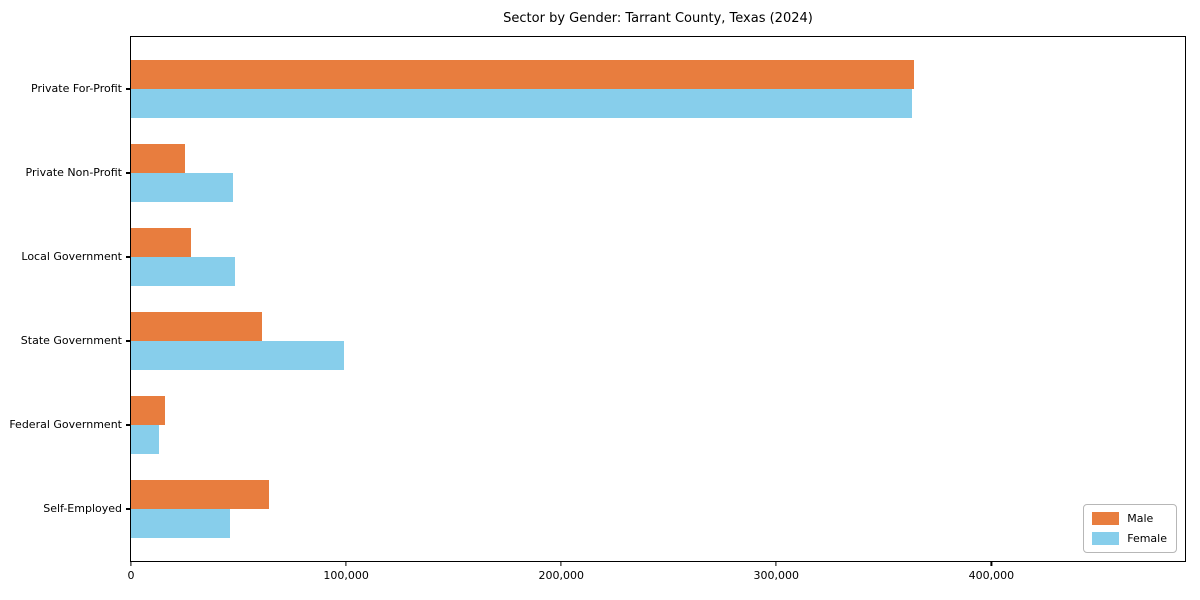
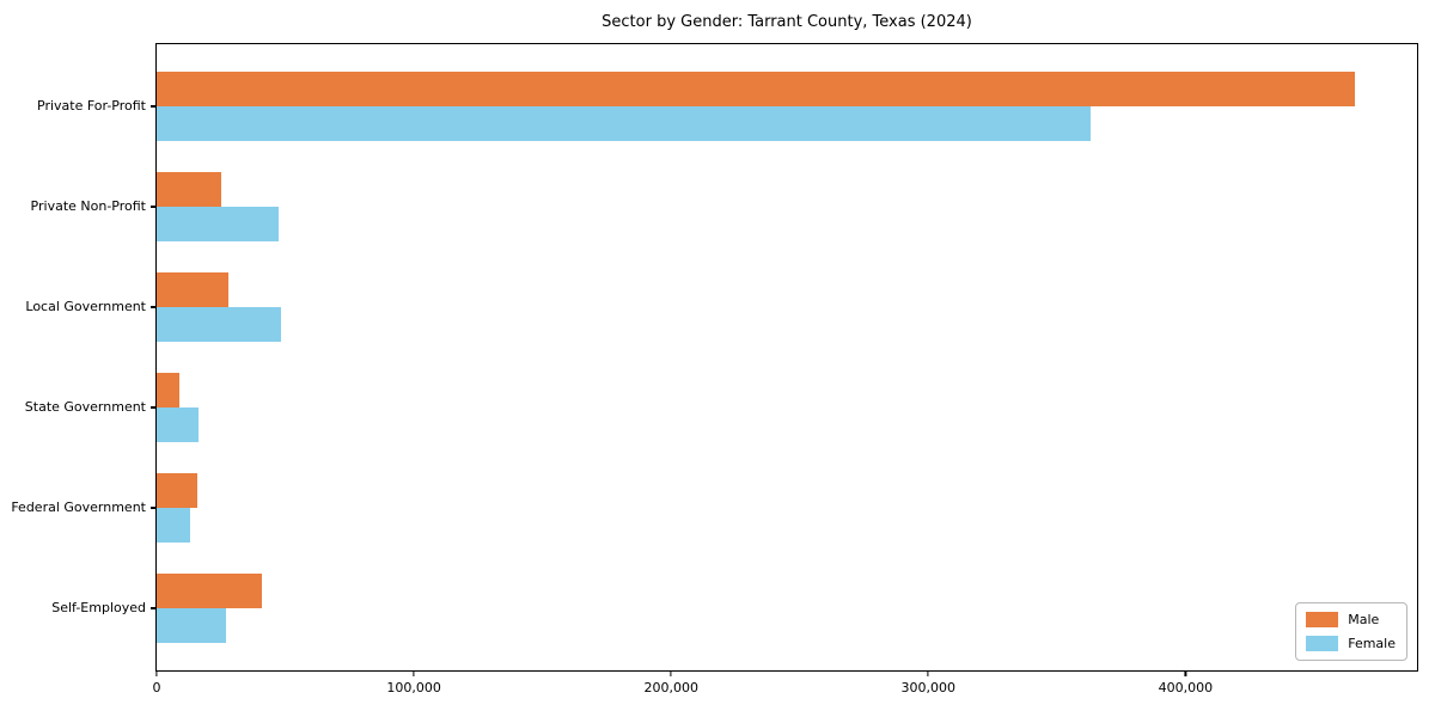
Male/Private For-Profit: 364000 -> 466000
Male/State Government: 61000 -> 9000
Female/State Government: 99000 -> 16000
Male/Self-Employed: 64000 -> 41000
Female/Self-Employed: 46000 -> 27000
